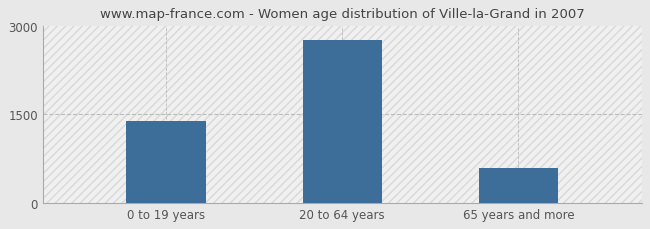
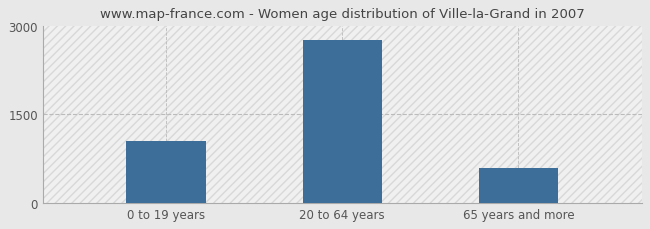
0 to 19 years: 1380 -> 1050
